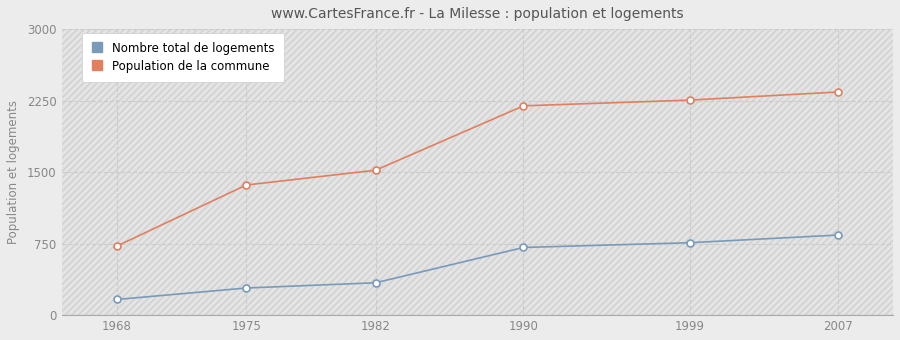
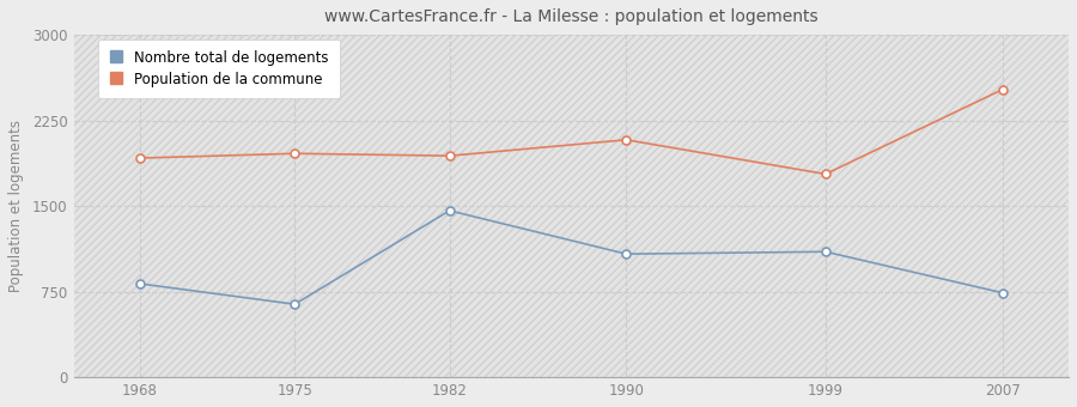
Nombre total de logements/1968: 160 -> 820
Population de la commune/1968: 720 -> 1920
Nombre total de logements/1975: 280 -> 640
Population de la commune/1975: 1360 -> 1960
Nombre total de logements/1982: 340 -> 1460
Population de la commune/1982: 1520 -> 1940
Nombre total de logements/1990: 710 -> 1080
Population de la commune/1990: 2200 -> 2080
Nombre total de logements/1999: 760 -> 1100
Population de la commune/1999: 2260 -> 1780
Nombre total de logements/2007: 840 -> 740
Population de la commune/2007: 2340 -> 2520
